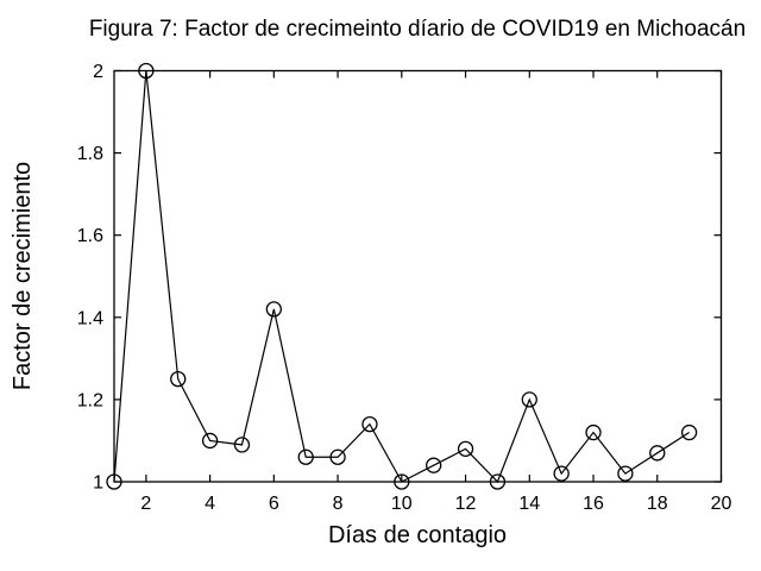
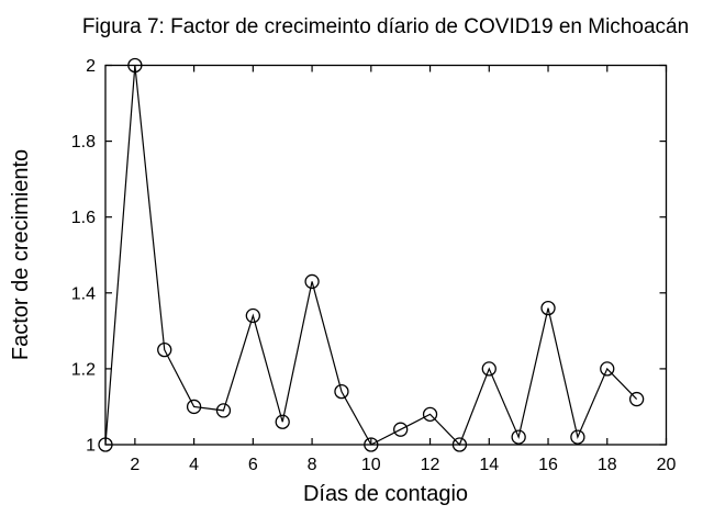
6: 1.42 -> 1.34
8: 1.06 -> 1.43
16: 1.12 -> 1.36
18: 1.07 -> 1.20
